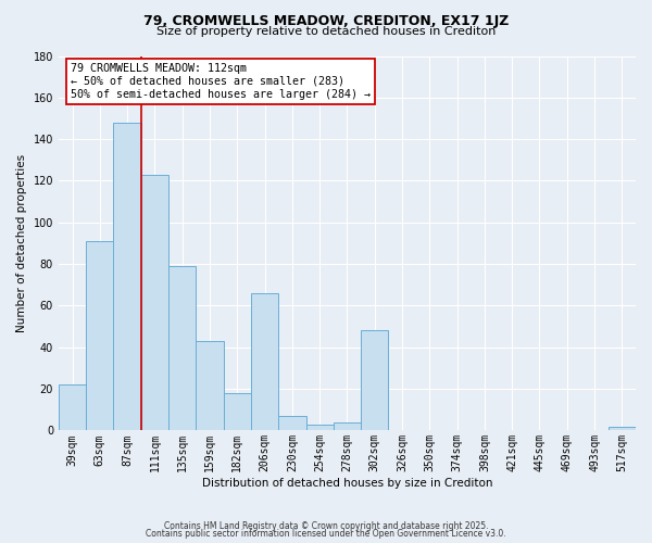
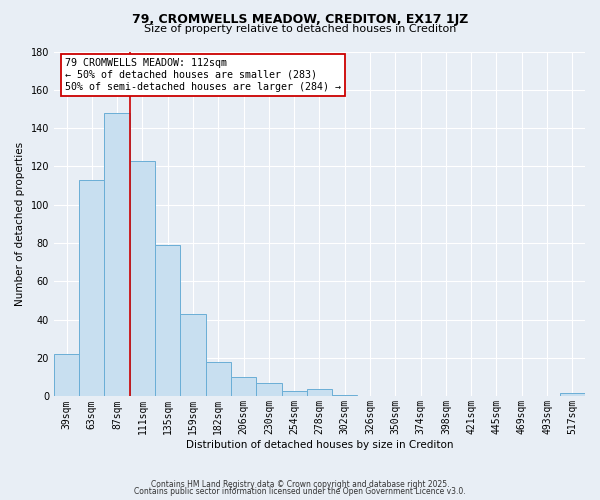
63sqm: 91 -> 113
206sqm: 66 -> 10
302sqm: 48 -> 1
